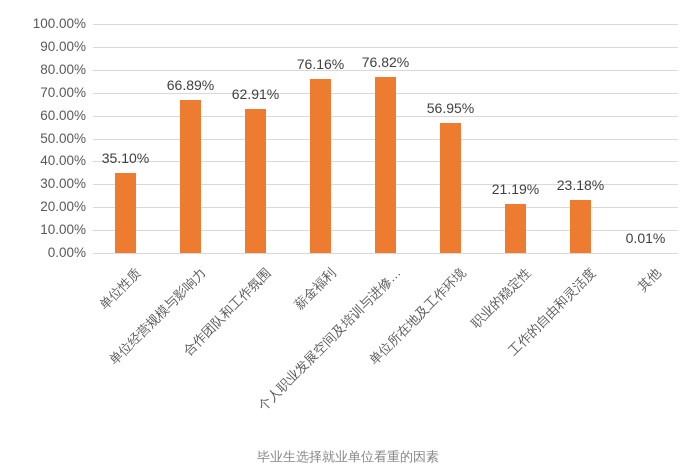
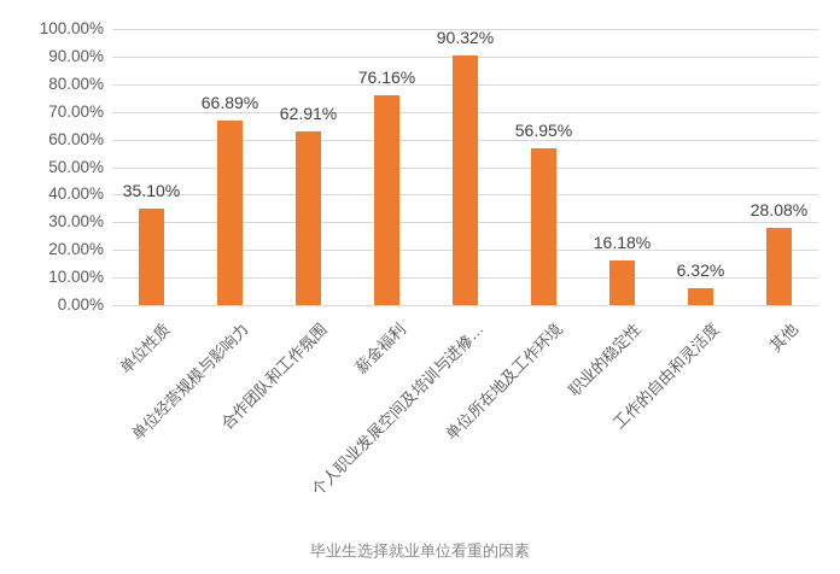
个人职业发展空间及培训与进修…: 76.82% -> 90.32%
职业的稳定性: 21.19% -> 16.18%
工作的自由和灵活度: 23.18% -> 6.32%
其他: 0.01% -> 28.08%
